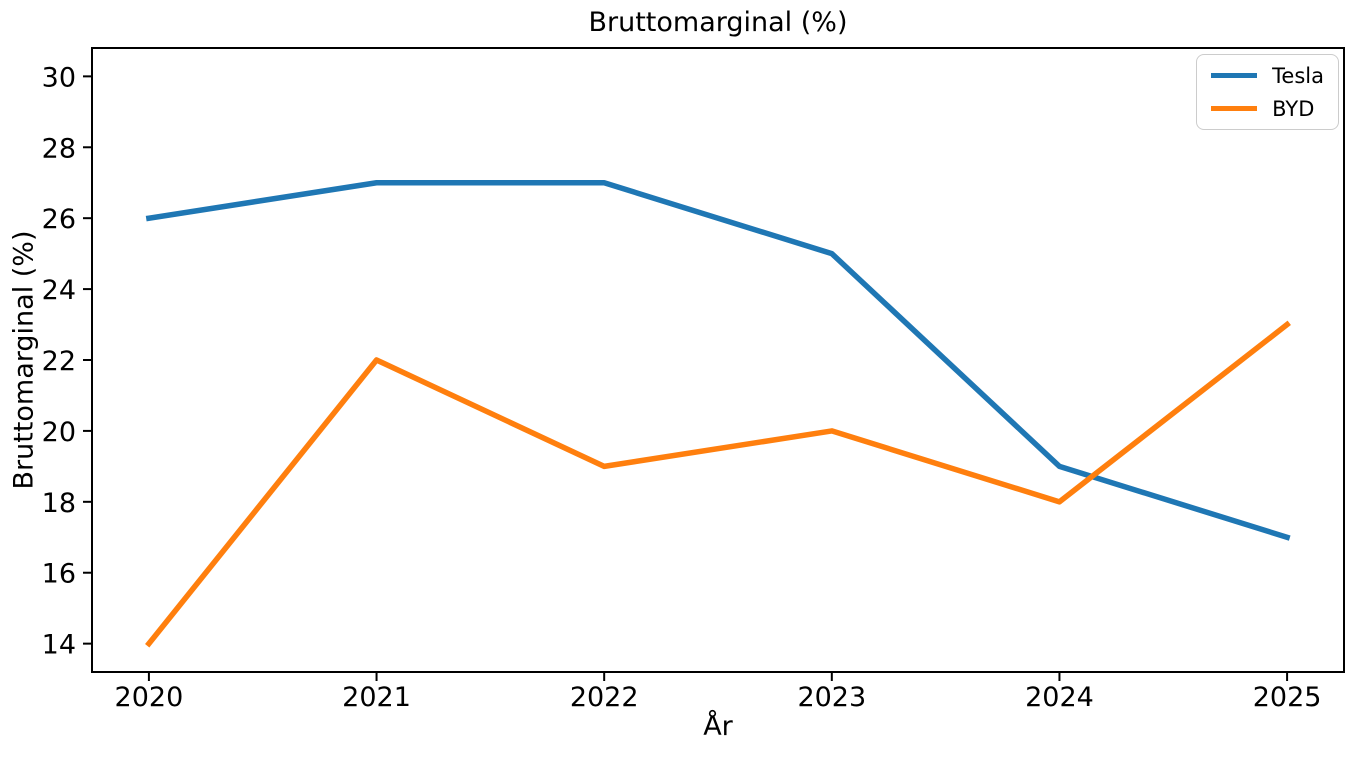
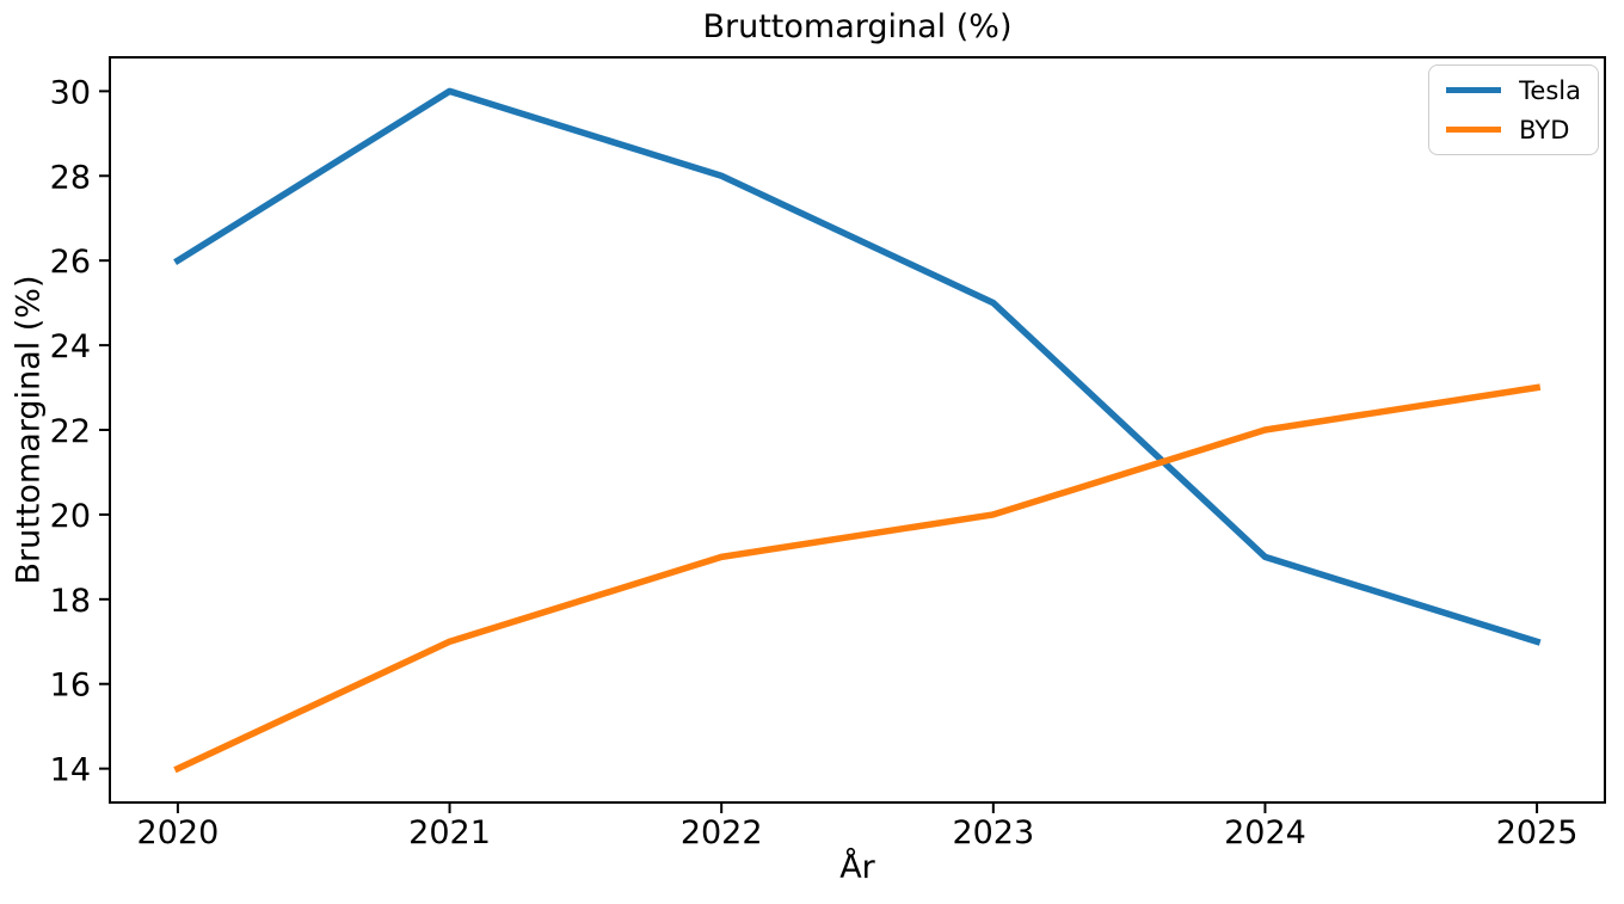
Tesla/2021: 27 -> 30
BYD/2021: 22 -> 17
Tesla/2022: 27 -> 28
BYD/2024: 18 -> 22
